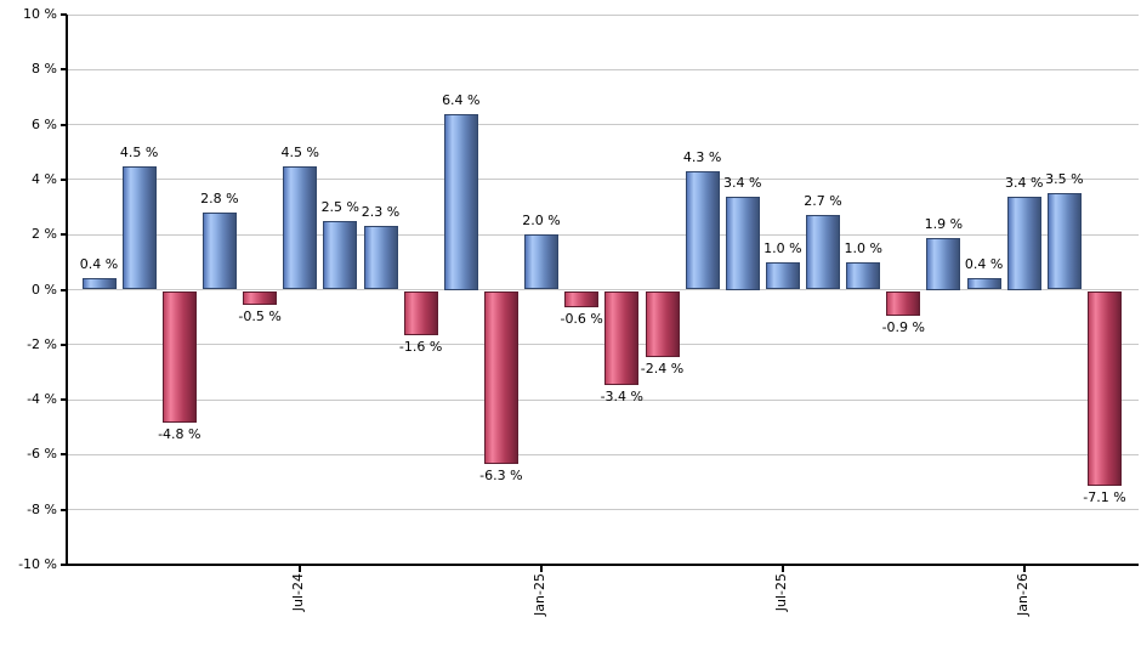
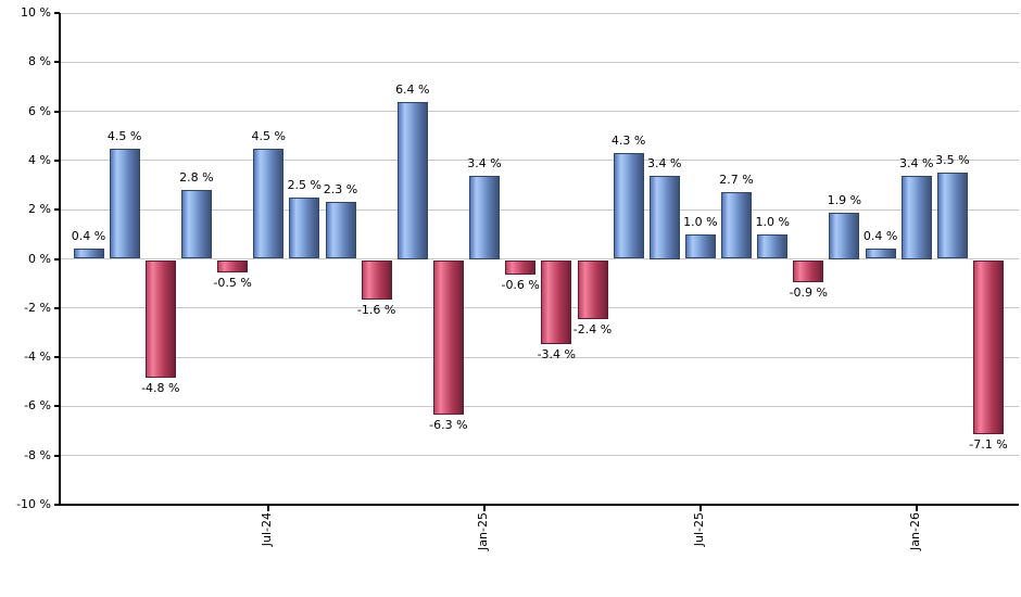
Jan-25: 2.0 -> 3.4
